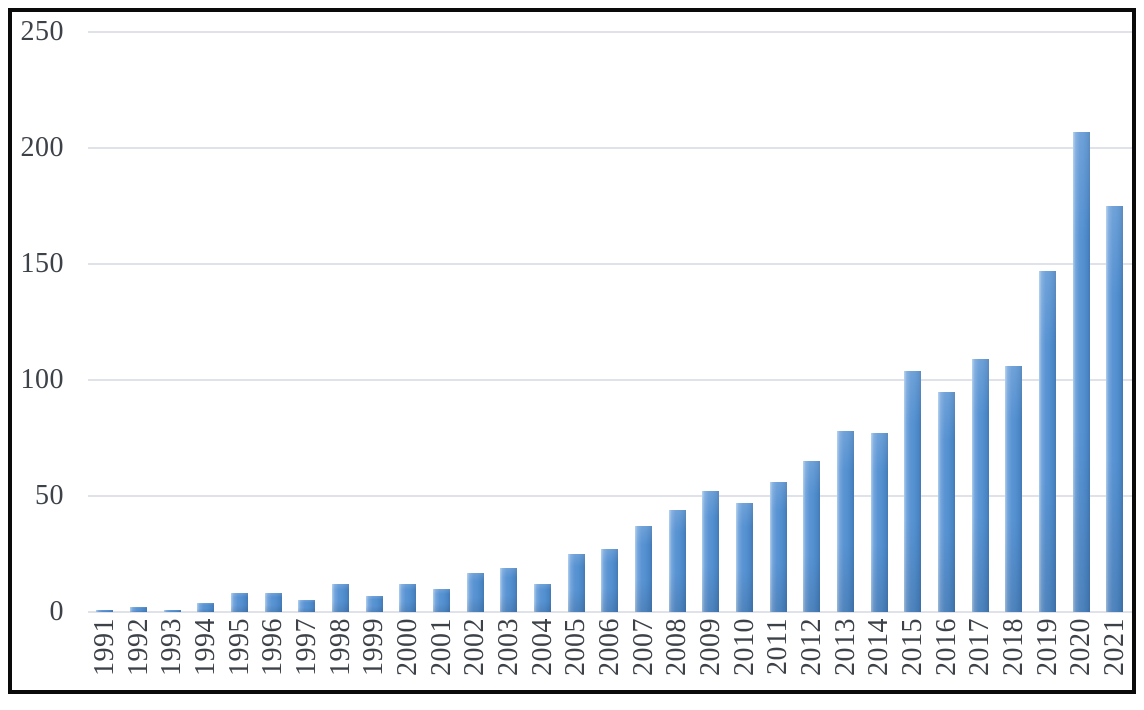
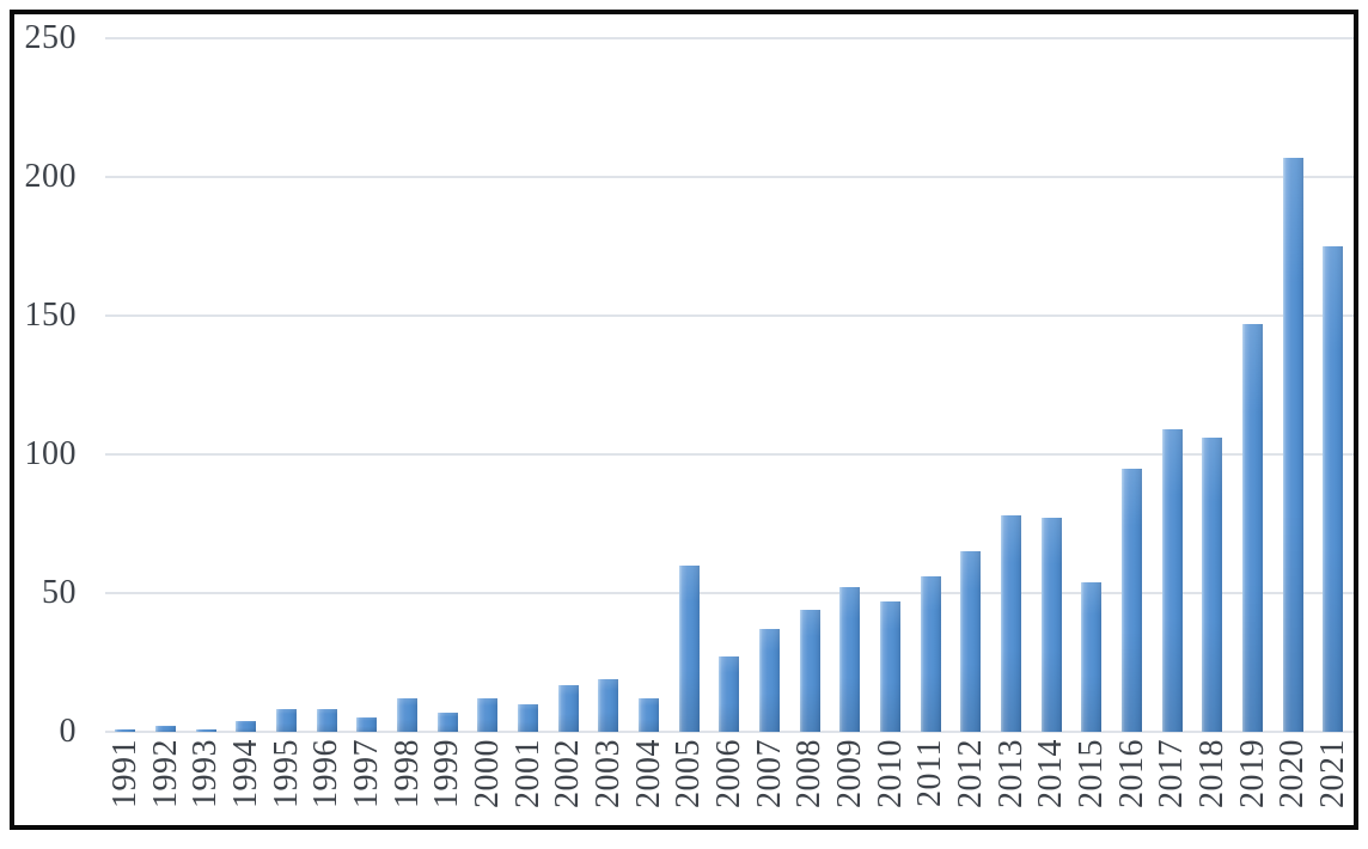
2005: 25 -> 60
2015: 104 -> 54
